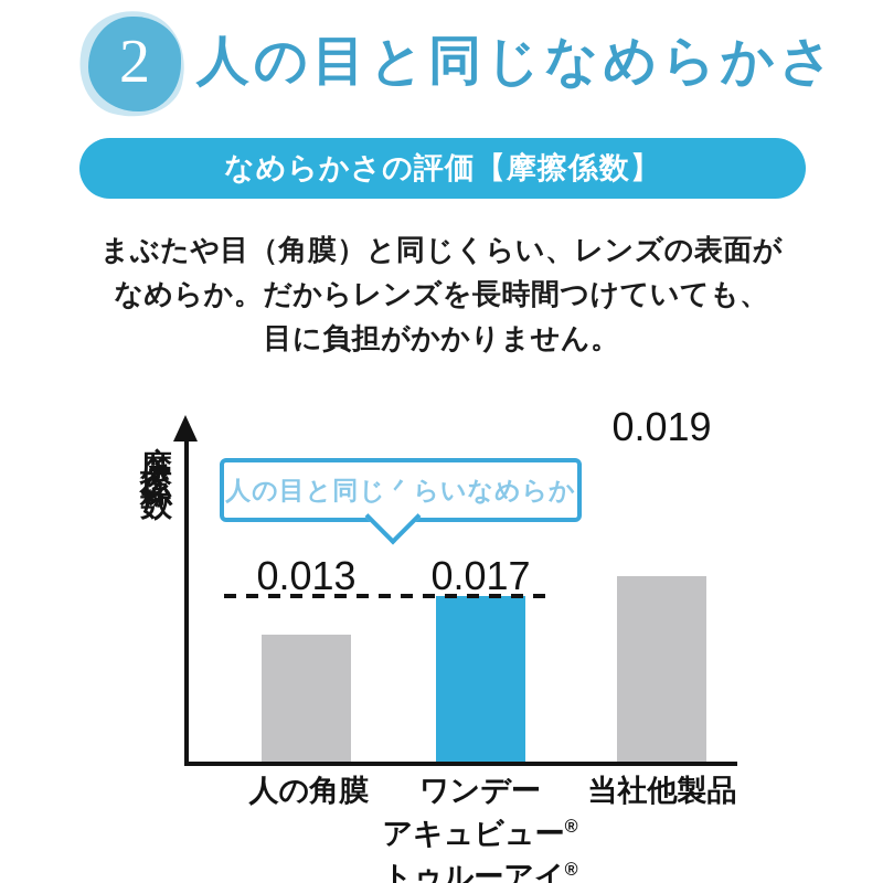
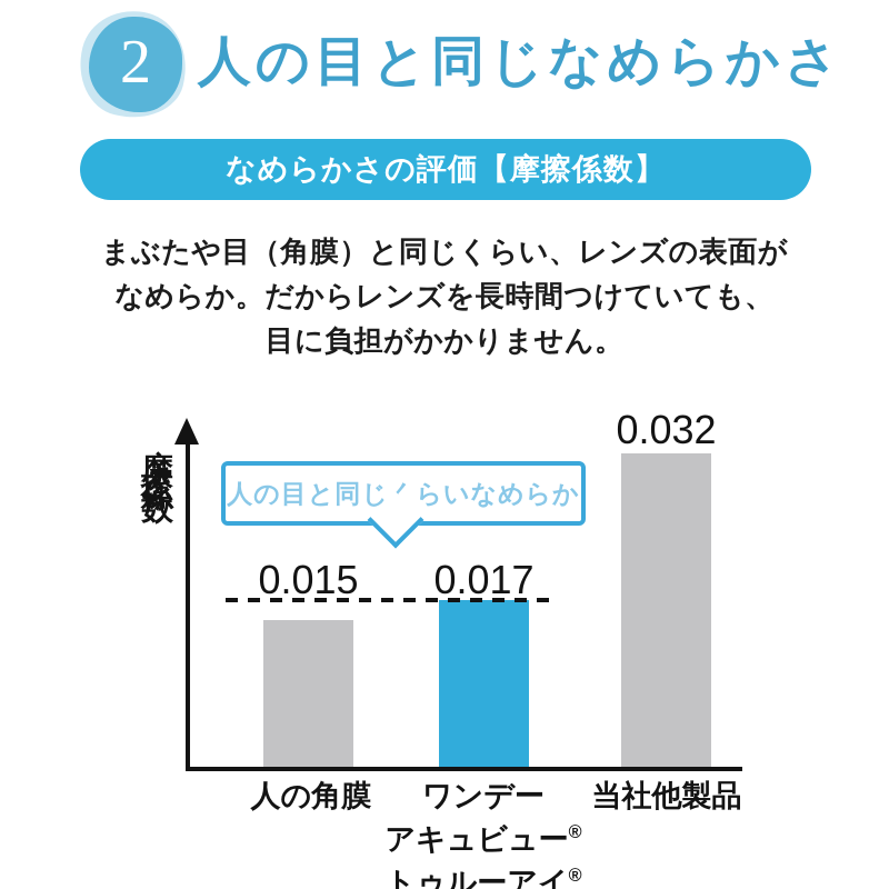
人の角膜: 0.013 -> 0.015
当社他製品: 0.019 -> 0.032
